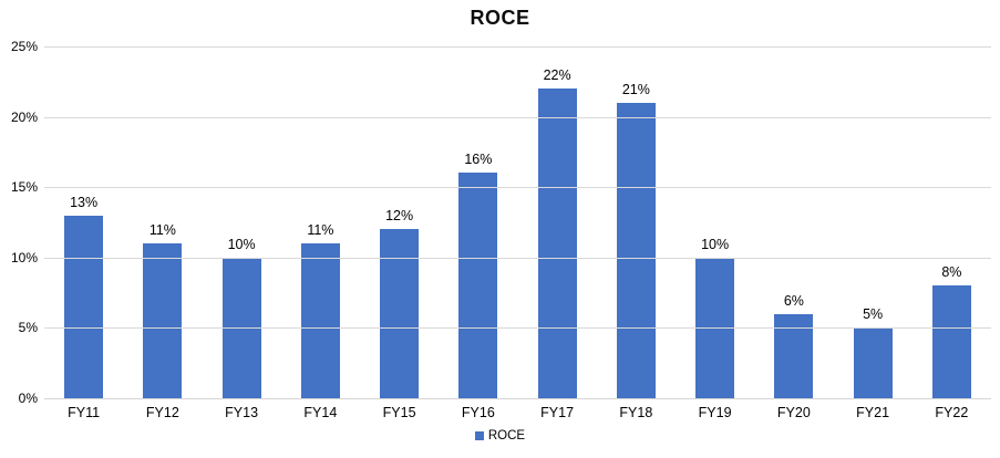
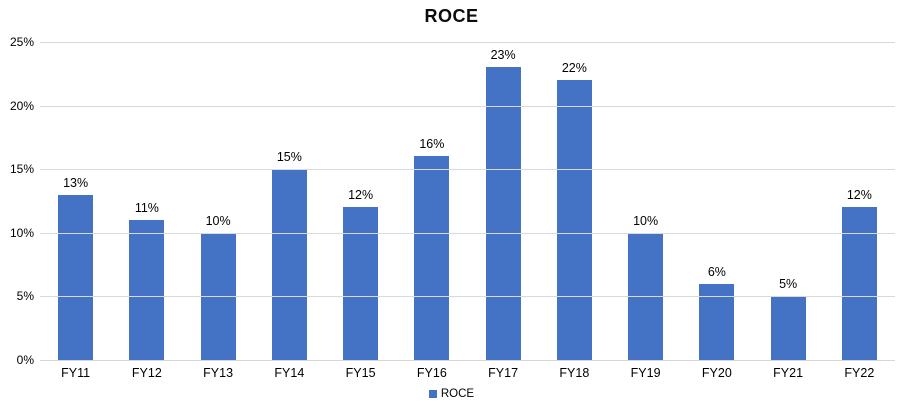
FY14: 11% -> 15%
FY17: 22% -> 23%
FY18: 21% -> 22%
FY22: 8% -> 12%
